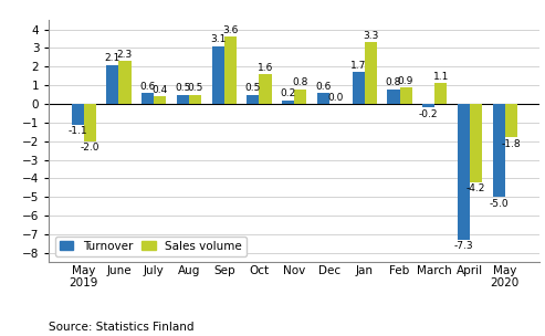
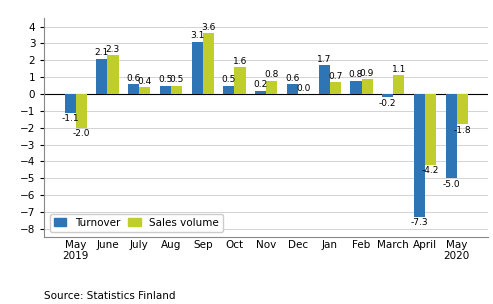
Sales volume/Jan: 3.3 -> 0.7
